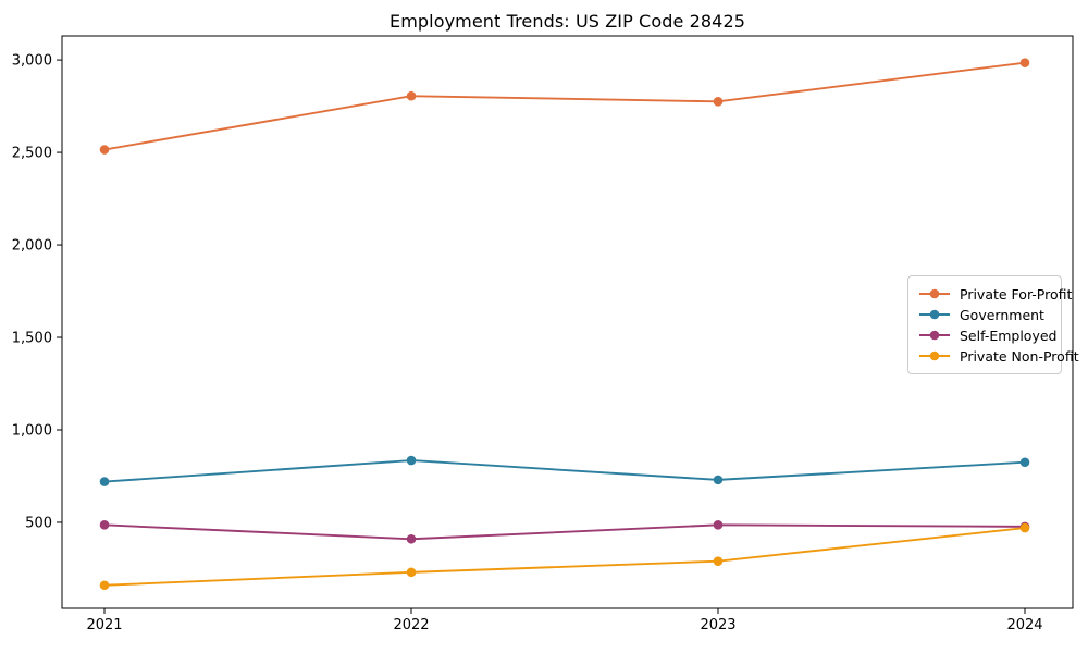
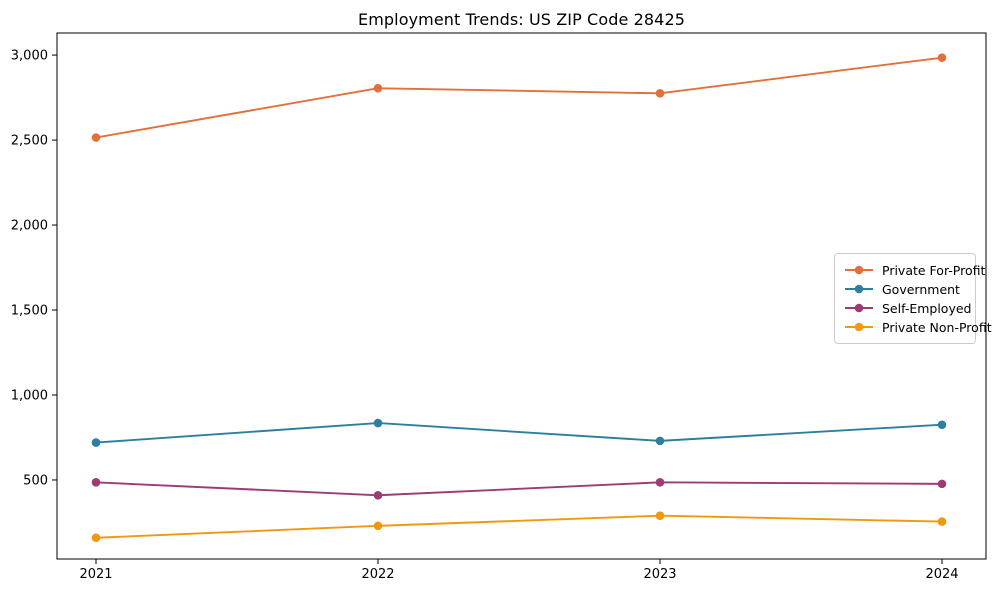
Private Non-Profit/2024: 470 -> 260
